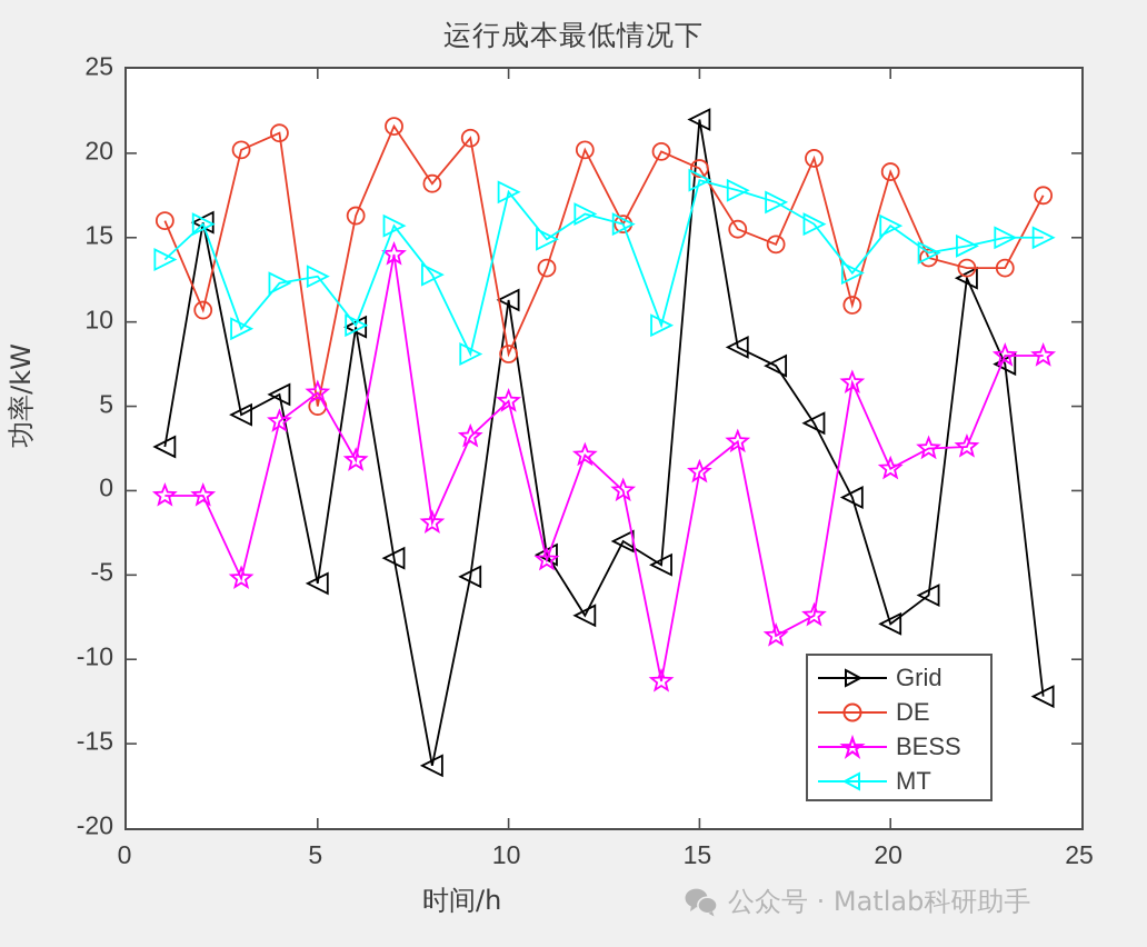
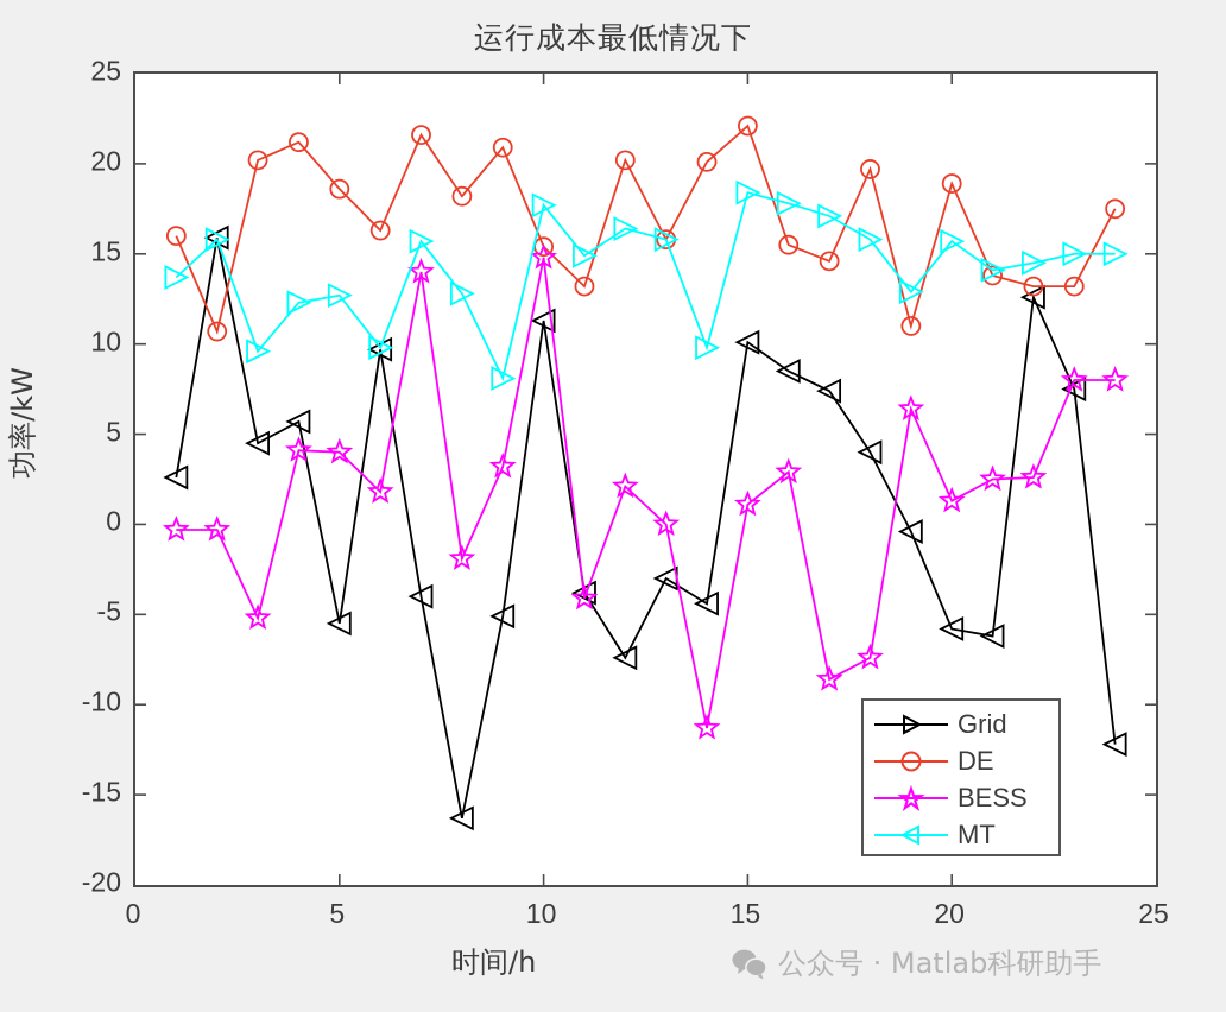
DE/5: 5.0 -> 18.6
BESS/5: 5.8 -> 4.0
DE/10: 8.1 -> 15.4
BESS/10: 5.3 -> 14.8
Grid/15: 22.0 -> 10.1
DE/15: 19.1 -> 22.1
Grid/20: -7.9 -> -5.8
